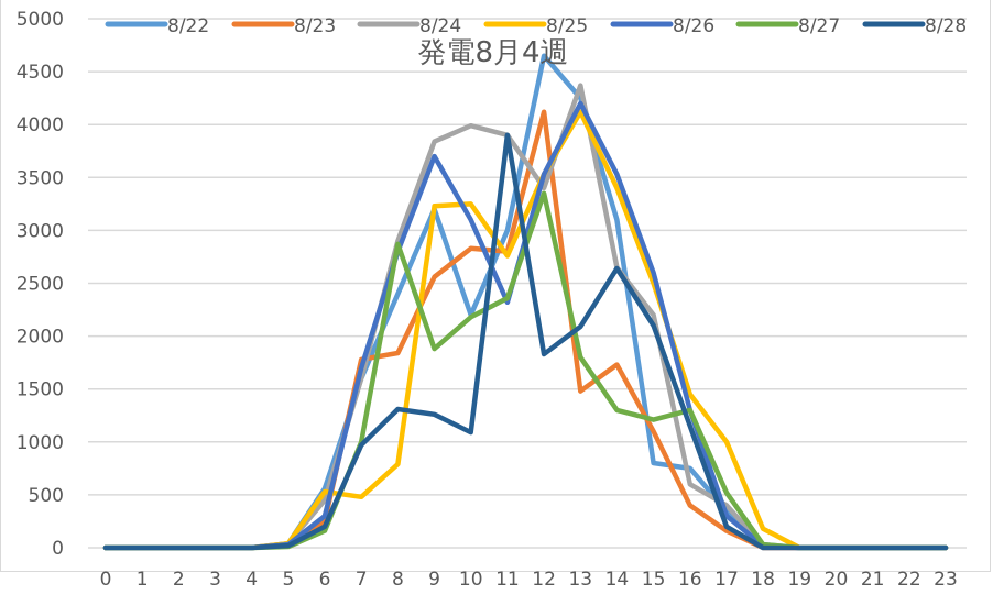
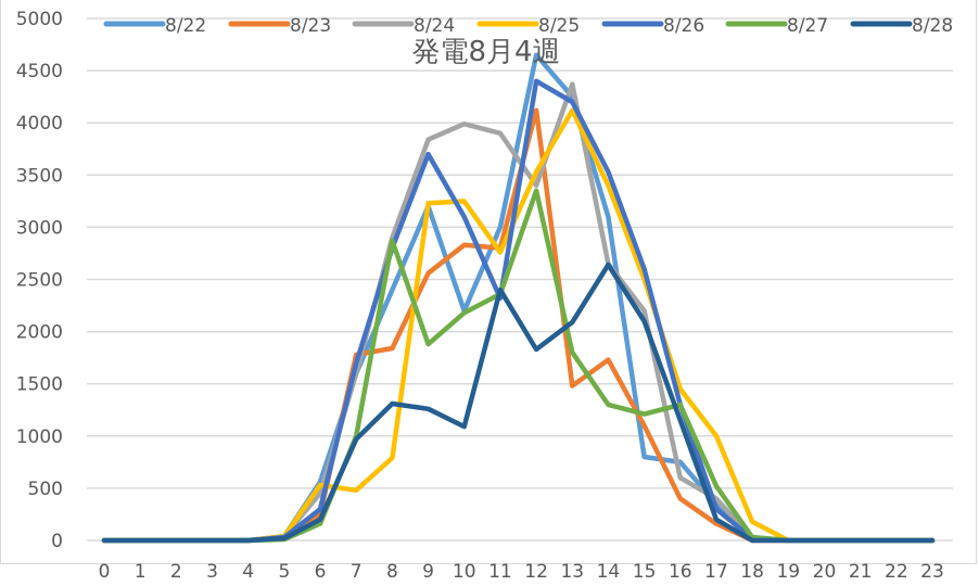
8/28/11: 3900 -> 2400
8/26/12: 3500 -> 4400
